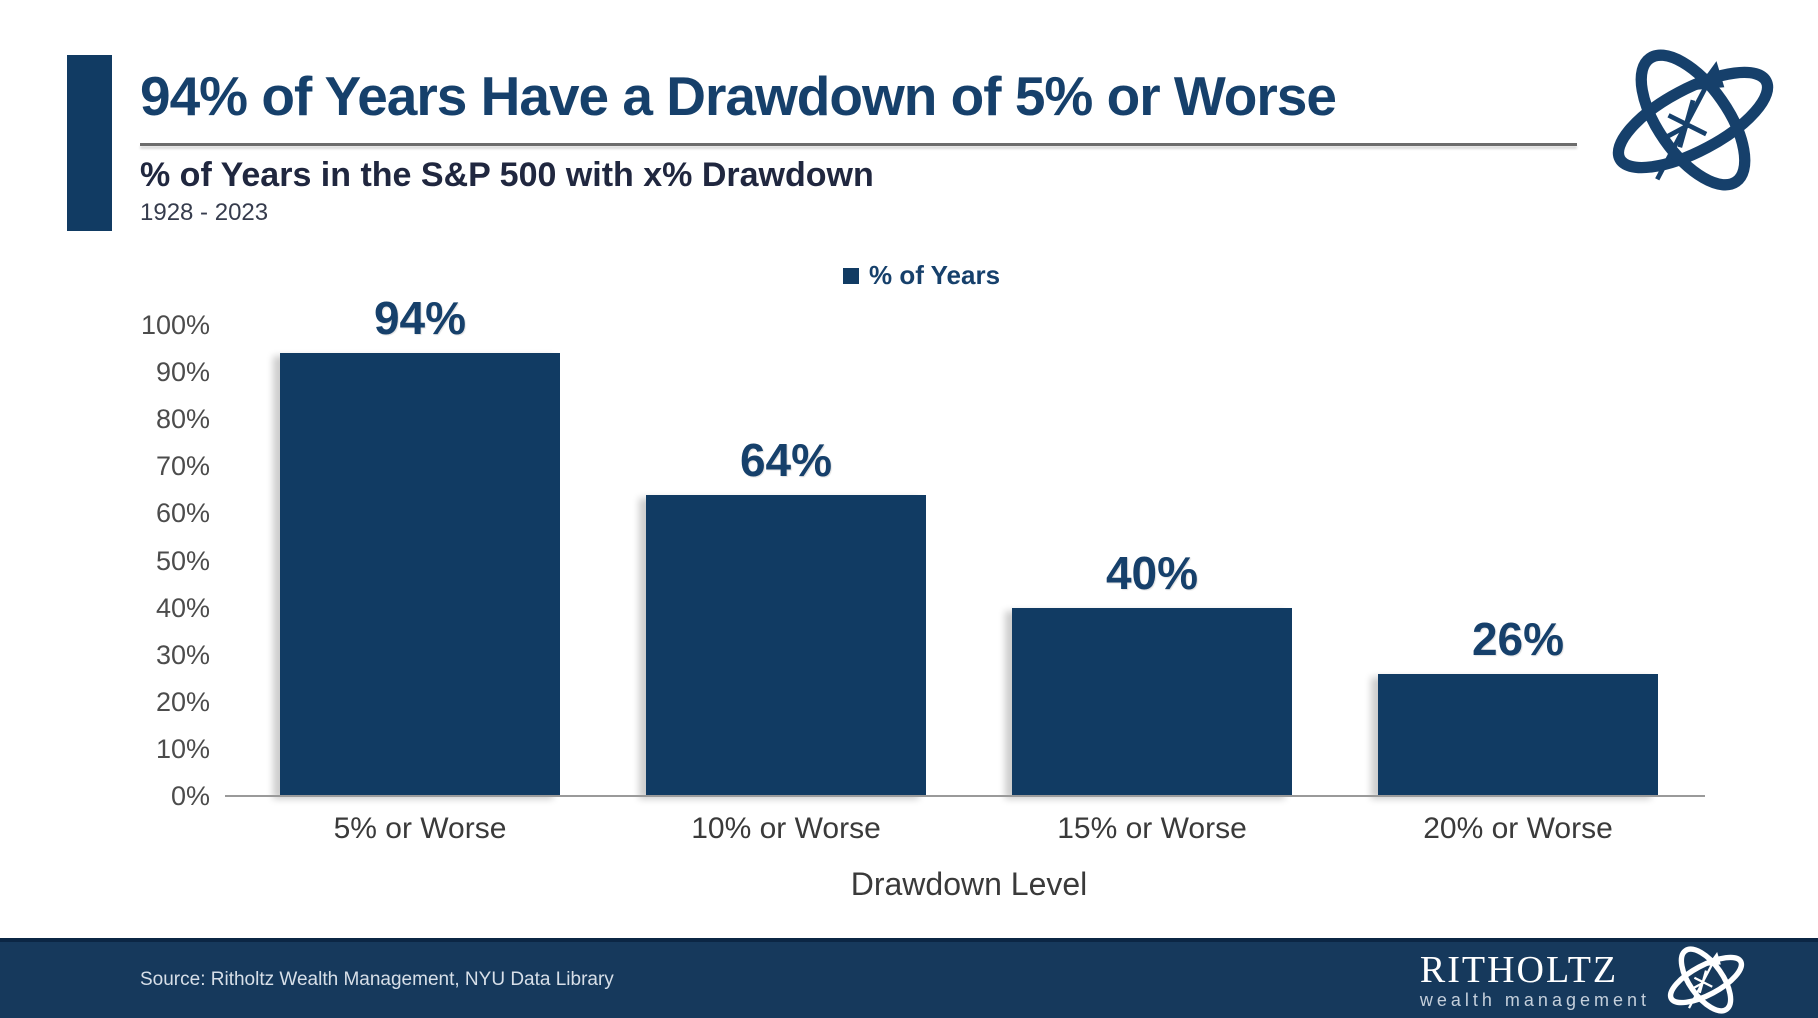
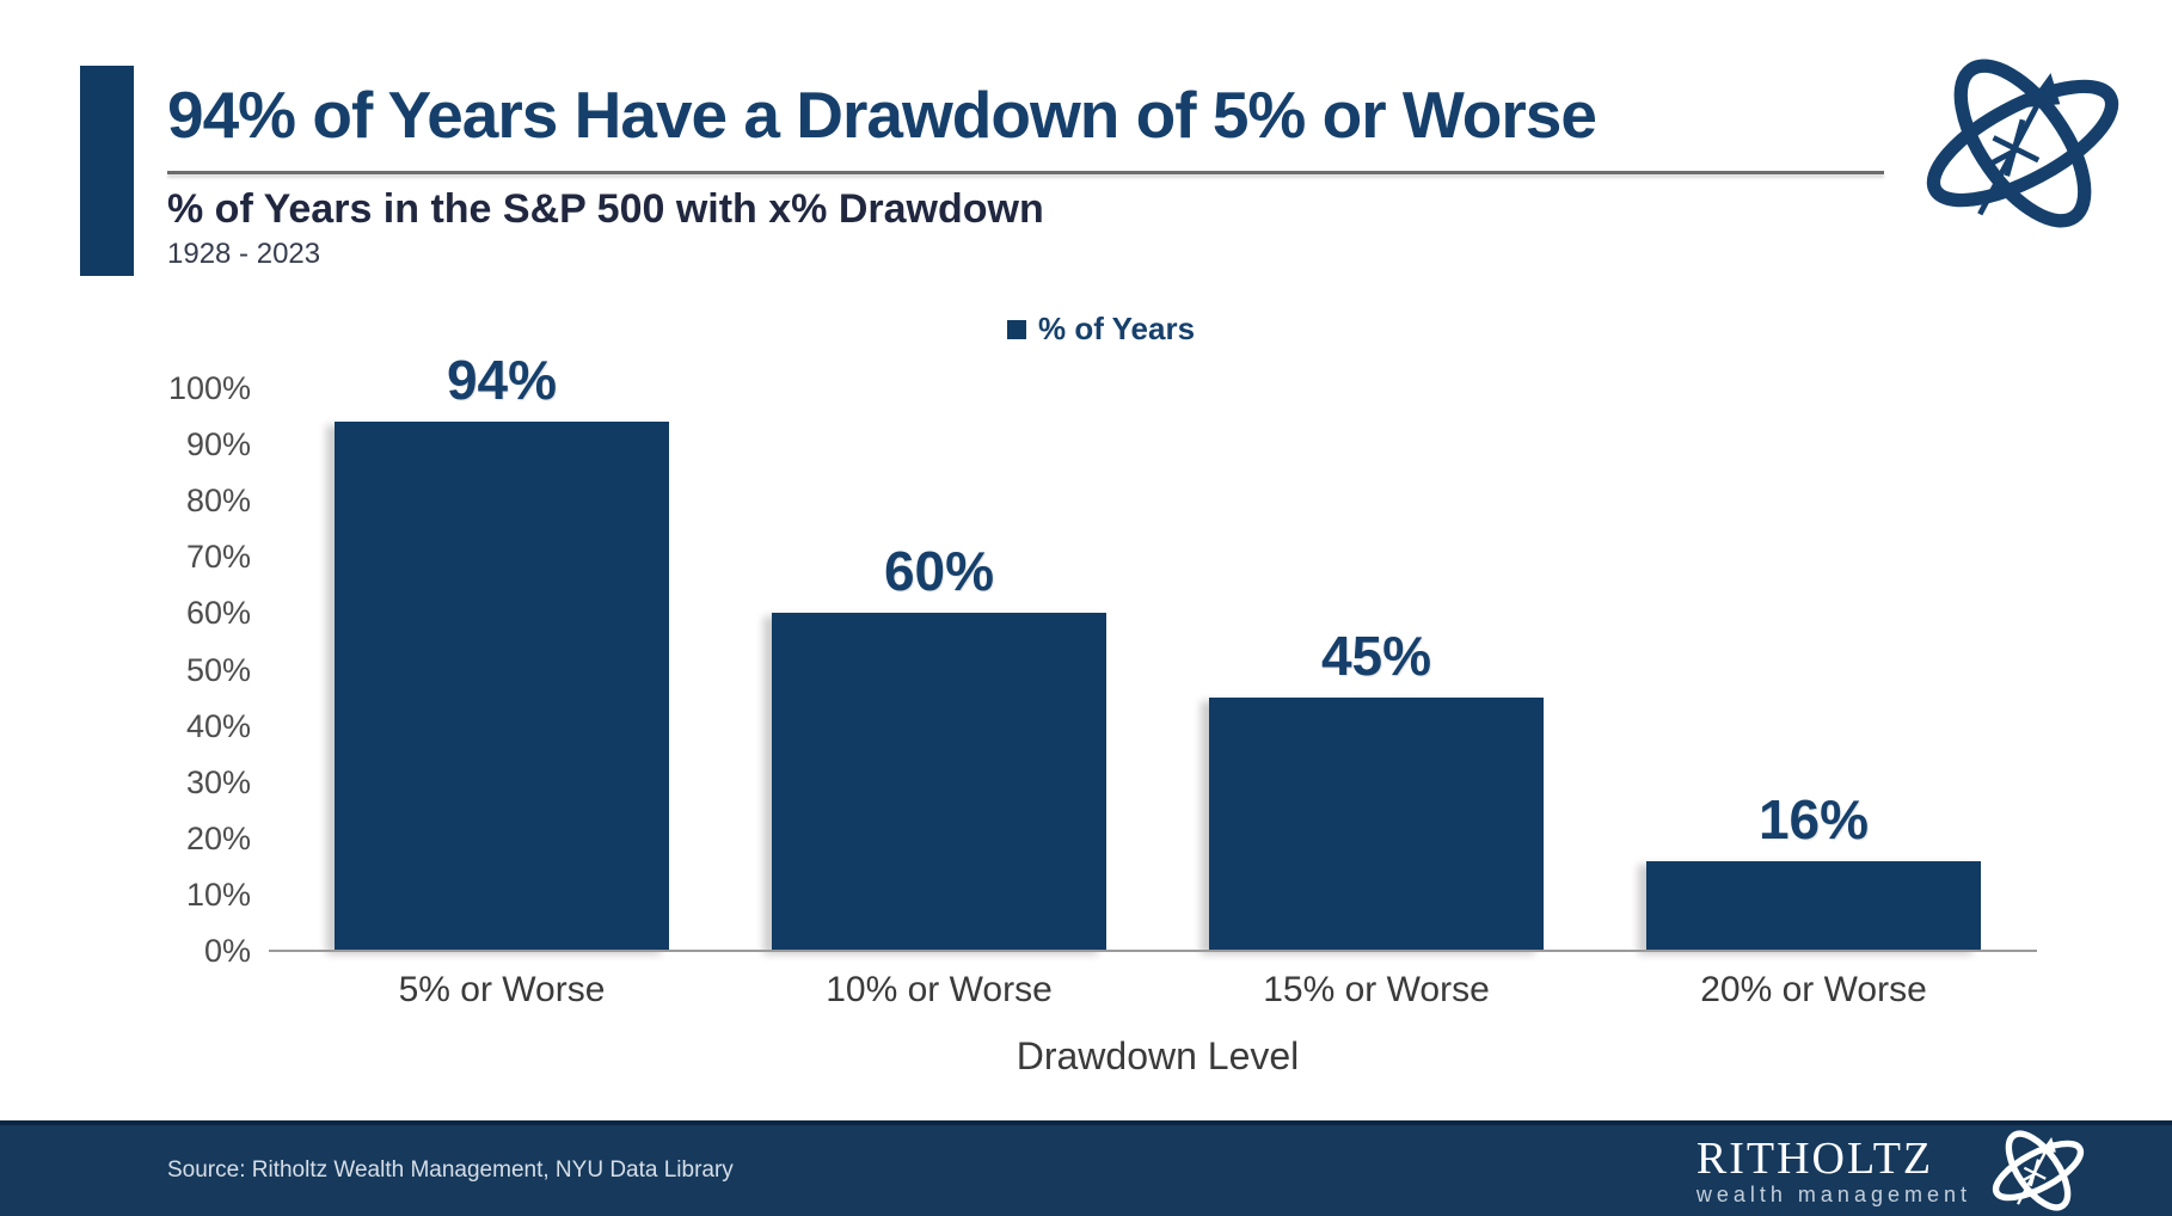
10% or Worse: 64% -> 60%
15% or Worse: 40% -> 45%
20% or Worse: 26% -> 16%
